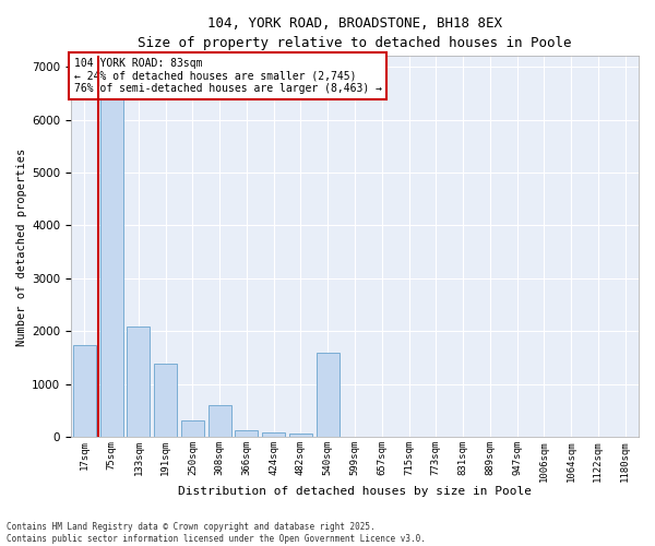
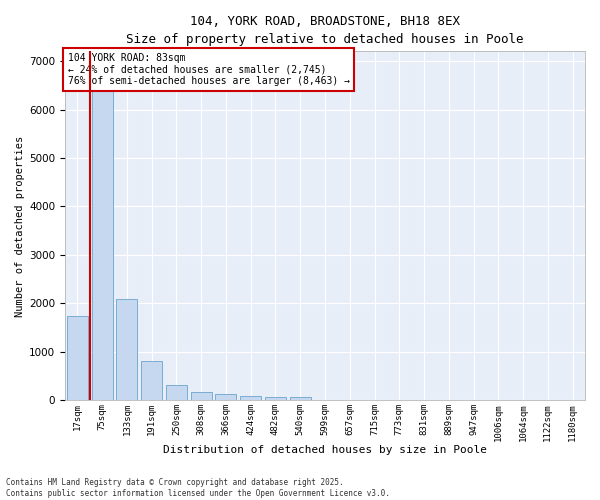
191sqm: 1400 -> 820
308sqm: 600 -> 180
540sqm: 1600 -> 60
